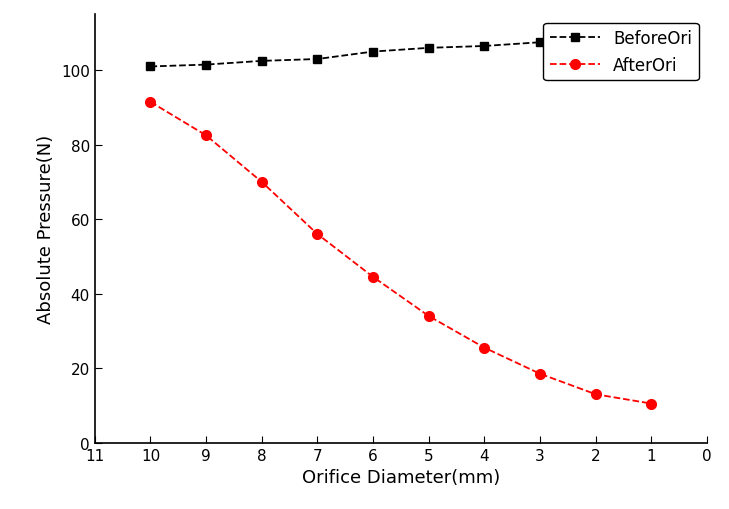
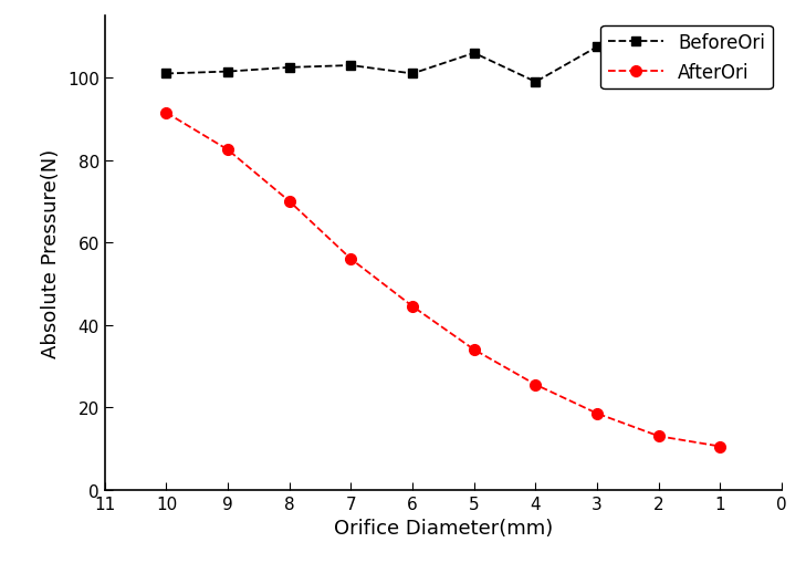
BeforeOri/6: 105.0 -> 101.0
BeforeOri/4: 106.5 -> 99.0
